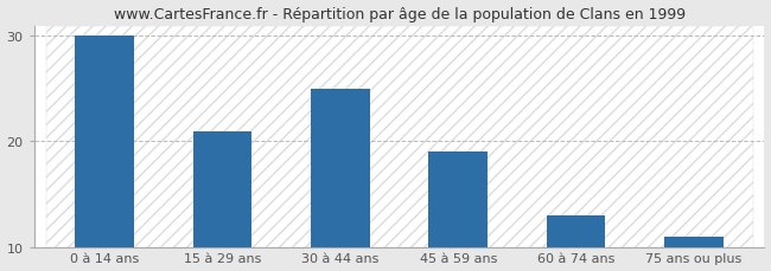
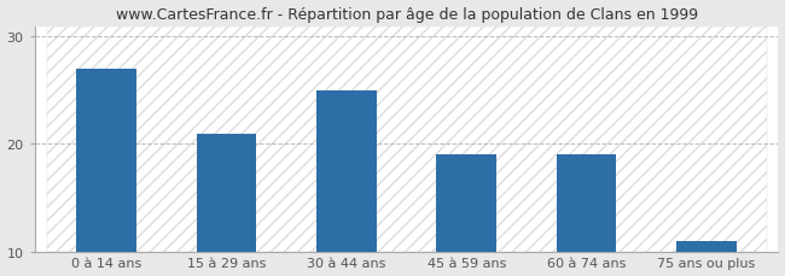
0 à 14 ans: 30 -> 27
60 à 74 ans: 13 -> 19
